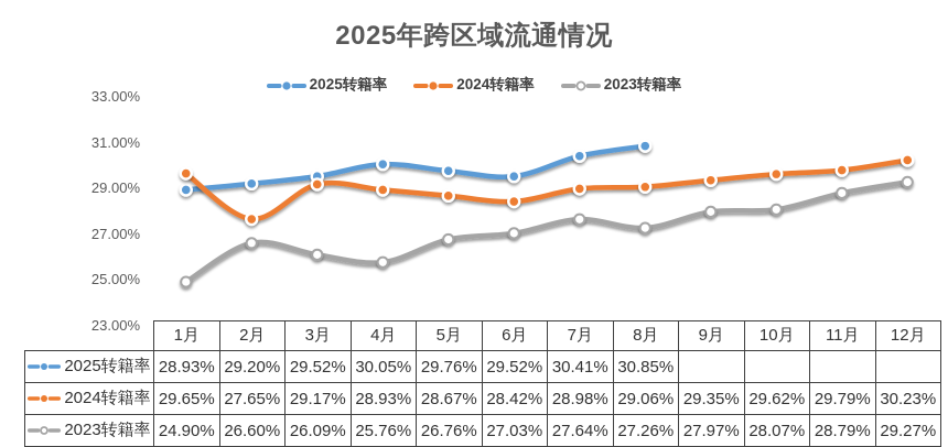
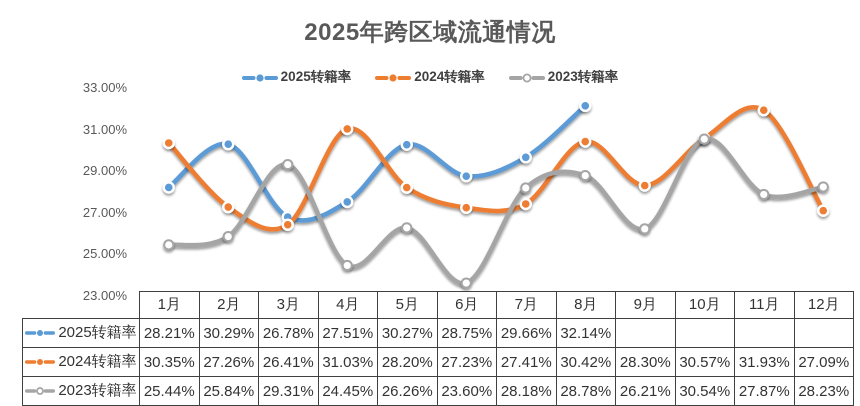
2025转籍率/1月: 28.93% -> 28.21%
2024转籍率/1月: 29.65% -> 30.35%
2023转籍率/1月: 24.90% -> 25.44%
2025转籍率/2月: 29.20% -> 30.29%
2024转籍率/2月: 27.65% -> 27.26%
2023转籍率/2月: 26.60% -> 25.84%
2025转籍率/3月: 29.52% -> 26.78%
2024转籍率/3月: 29.17% -> 26.41%
2023转籍率/3月: 26.09% -> 29.31%
2025转籍率/4月: 30.05% -> 27.51%
2024转籍率/4月: 28.93% -> 31.03%
2023转籍率/4月: 25.76% -> 24.45%
2025转籍率/5月: 29.76% -> 30.27%
2024转籍率/5月: 28.67% -> 28.20%
2023转籍率/5月: 26.76% -> 26.26%
2025转籍率/6月: 29.52% -> 28.75%
2024转籍率/6月: 28.42% -> 27.23%
2023转籍率/6月: 27.03% -> 23.60%
2025转籍率/7月: 30.41% -> 29.66%
2024转籍率/7月: 28.98% -> 27.41%
2023转籍率/7月: 27.64% -> 28.18%
2025转籍率/8月: 30.85% -> 32.14%
2024转籍率/8月: 29.06% -> 30.42%
2023转籍率/8月: 27.26% -> 28.78%
2024转籍率/9月: 29.35% -> 28.30%
2023转籍率/9月: 27.97% -> 26.21%
2024转籍率/10月: 29.62% -> 30.57%
2023转籍率/10月: 28.07% -> 30.54%
2024转籍率/11月: 29.79% -> 31.93%
2023转籍率/11月: 28.79% -> 27.87%
2024转籍率/12月: 30.23% -> 27.09%
2023转籍率/12月: 29.27% -> 28.23%
